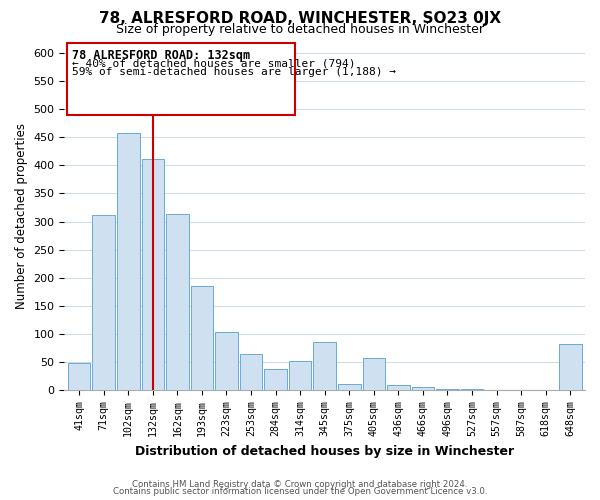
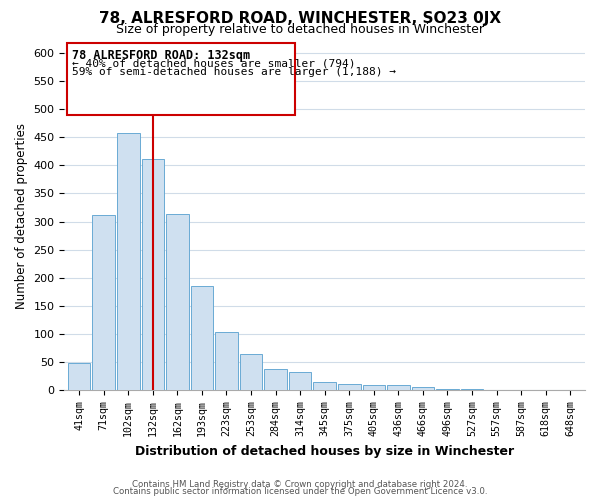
314sqm: 52 -> 32
345sqm: 86 -> 15
405sqm: 58 -> 10
648sqm: 82 -> 1
